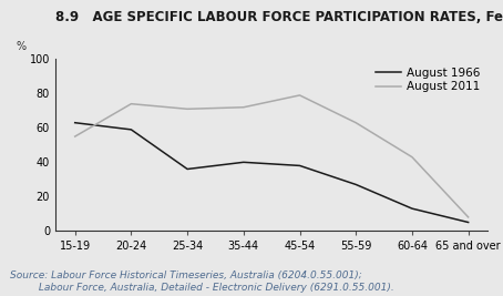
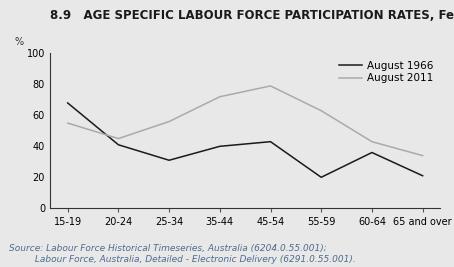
August 1966/15-19: 63 -> 68
August 1966/20-24: 59 -> 41
August 2011/20-24: 74 -> 45
August 1966/25-34: 36 -> 31
August 2011/25-34: 71 -> 56
August 1966/45-54: 38 -> 43
August 1966/55-59: 27 -> 20
August 1966/60-64: 13 -> 36
August 1966/65 and over: 5 -> 21
August 2011/65 and over: 8 -> 34
